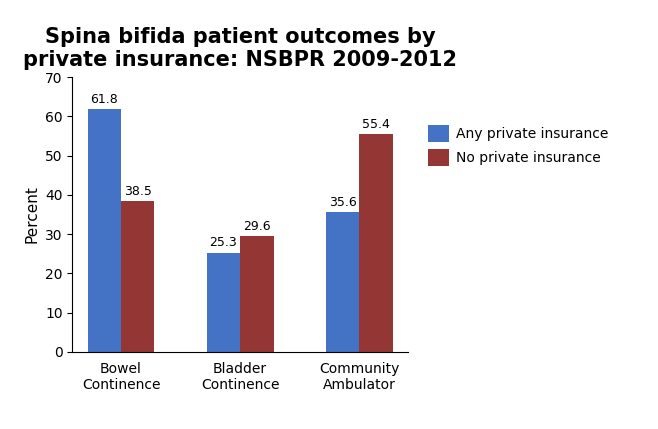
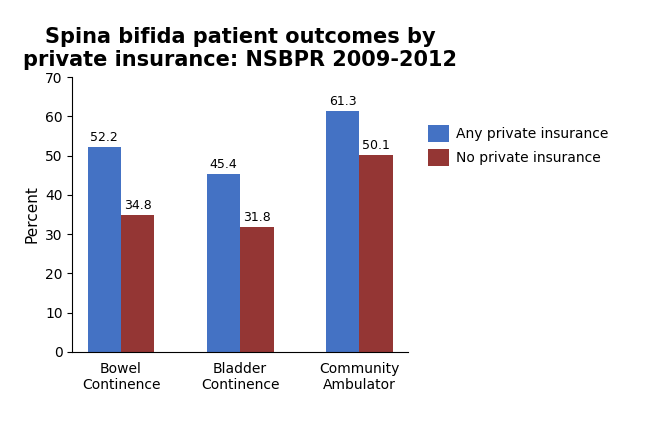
Any private insurance/Bowel Continence: 61.8 -> 52.2
No private insurance/Bowel Continence: 38.5 -> 34.8
Any private insurance/Bladder Continence: 25.3 -> 45.4
No private insurance/Bladder Continence: 29.6 -> 31.8
Any private insurance/Community Ambulator: 35.6 -> 61.3
No private insurance/Community Ambulator: 55.4 -> 50.1
